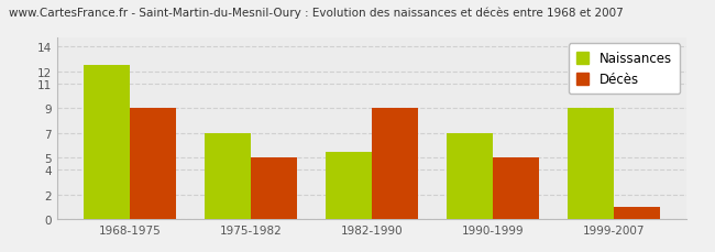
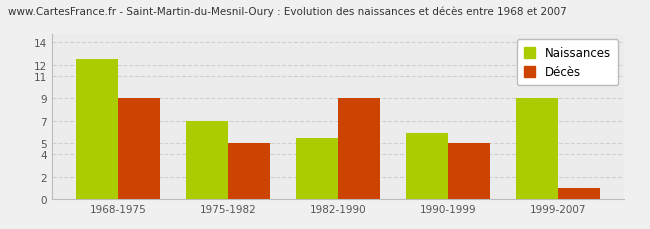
Naissances/1990-1999: 7.0 -> 5.9
